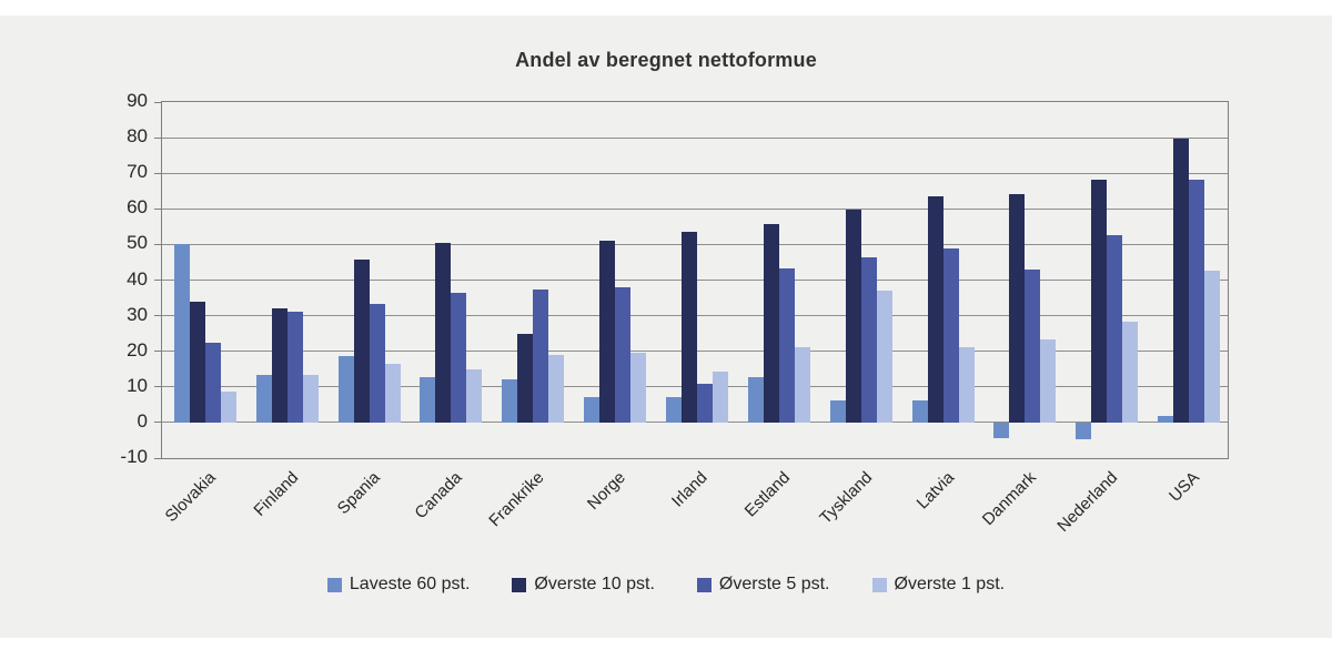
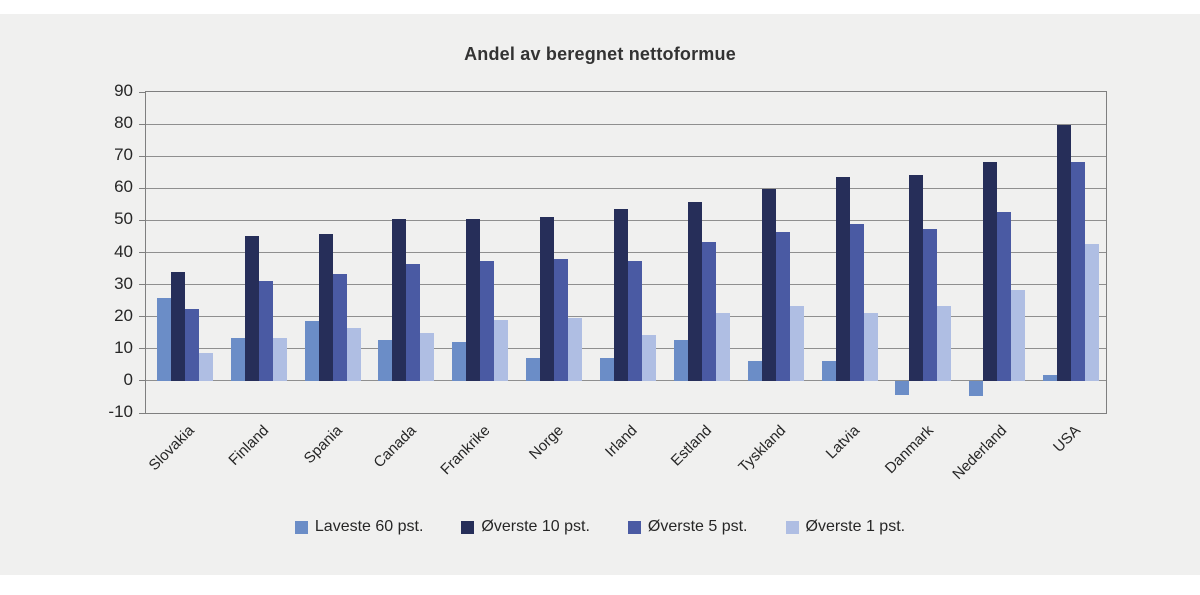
Laveste 60 pst./Slovakia: 50 -> 26
Øverste 10 pst./Finland: 32 -> 45
Øverste 10 pst./Frankrike: 25 -> 50
Øverste 5 pst./Irland: 11 -> 37
Øverste 1 pst./Tyskland: 37 -> 23
Øverste 5 pst./Danmark: 43 -> 47
